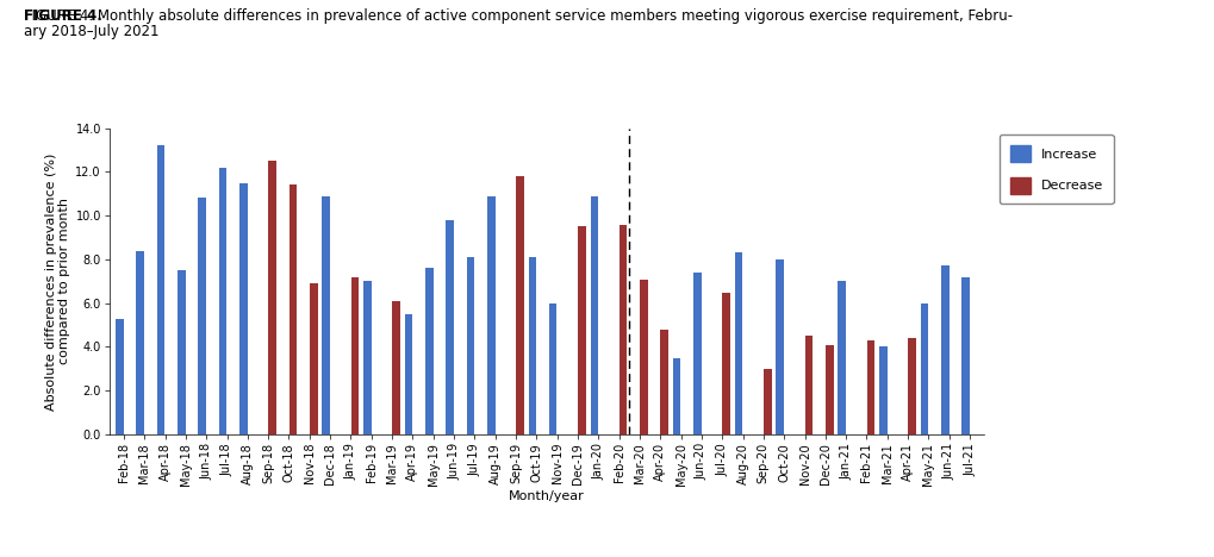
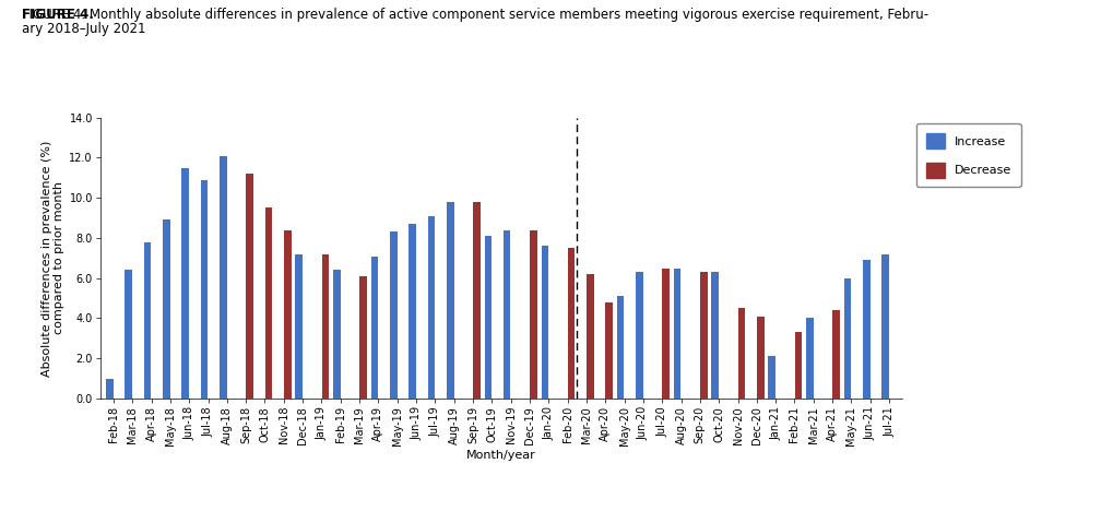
Increase/Feb-18: 5.3 -> 1.0
Increase/Mar-18: 8.4 -> 6.4
Increase/Apr-18: 13.2 -> 7.8
Increase/May-18: 7.5 -> 8.9
Increase/Jun-18: 10.8 -> 11.5
Increase/Jul-18: 12.2 -> 10.9
Increase/Aug-18: 11.5 -> 12.1
Decrease/Sep-18: 12.5 -> 11.2
Decrease/Oct-18: 11.4 -> 9.5
Decrease/Nov-18: 6.9 -> 8.4
Increase/Dec-18: 10.9 -> 7.2
Increase/Feb-19: 7.0 -> 6.4
Increase/Apr-19: 5.5 -> 7.1
Increase/May-19: 7.6 -> 8.3
Increase/Jun-19: 9.8 -> 8.7
Increase/Jul-19: 8.1 -> 9.1
Increase/Aug-19: 10.9 -> 9.8
Decrease/Sep-19: 11.8 -> 9.8
Increase/Nov-19: 6.0 -> 8.4
Decrease/Dec-19: 9.5 -> 8.4
Increase/Jan-20: 10.9 -> 7.6
Decrease/Feb-20: 9.6 -> 7.5
Decrease/Mar-20: 7.1 -> 6.2
Increase/May-20: 3.5 -> 5.1
Increase/Jun-20: 7.4 -> 6.3
Increase/Aug-20: 8.3 -> 6.5
Decrease/Sep-20: 3.0 -> 6.3
Increase/Oct-20: 8.0 -> 6.3
Increase/Jan-21: 7.0 -> 2.1
Decrease/Feb-21: 4.3 -> 3.3
Increase/Jun-21: 7.7 -> 6.9
